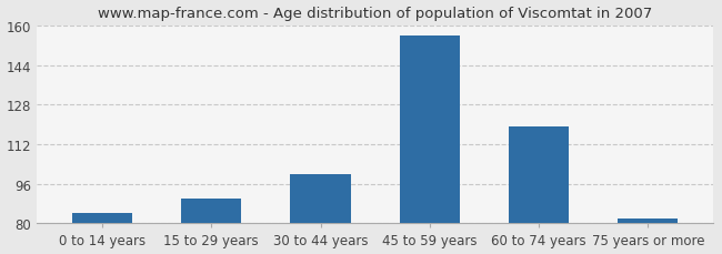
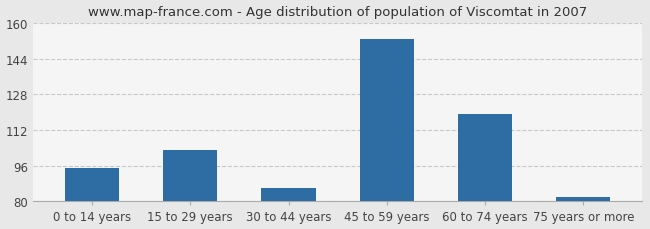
0 to 14 years: 84 -> 95
15 to 29 years: 90 -> 103
30 to 44 years: 100 -> 86
45 to 59 years: 156 -> 153
